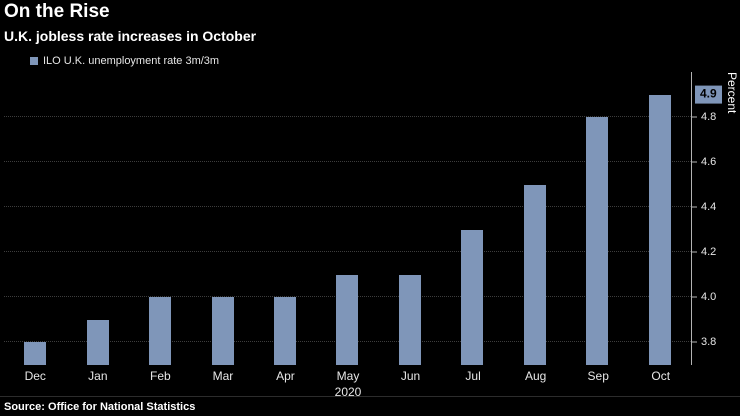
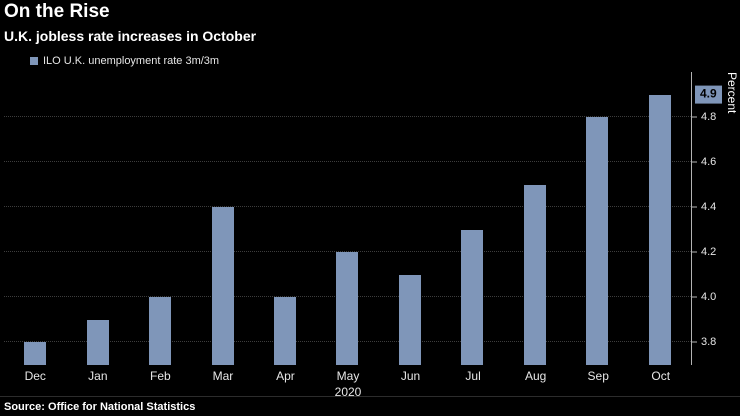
Mar: 4.0 -> 4.4
May: 4.1 -> 4.2
